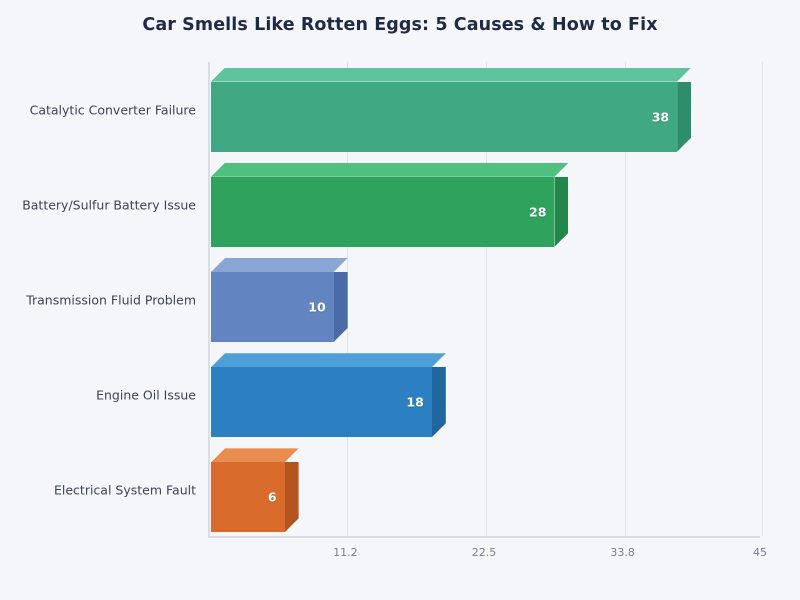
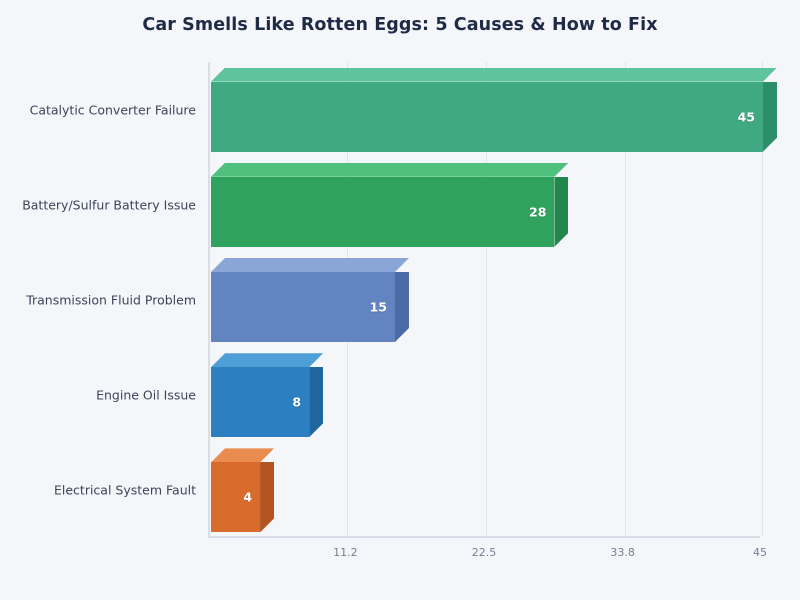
Catalytic Converter Failure: 38 -> 45
Transmission Fluid Problem: 10 -> 15
Engine Oil Issue: 18 -> 8
Electrical System Fault: 6 -> 4
